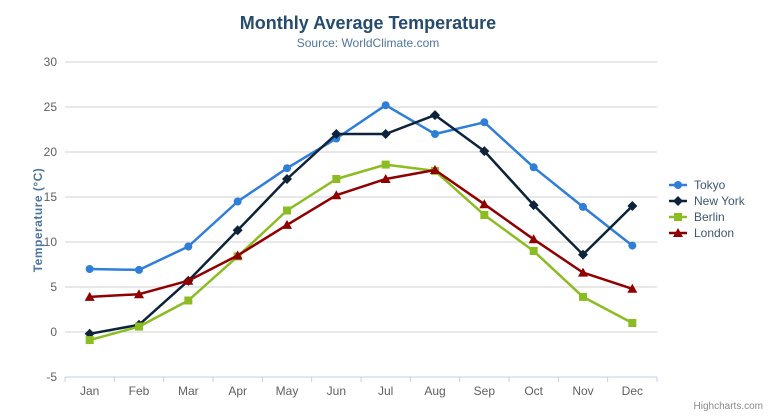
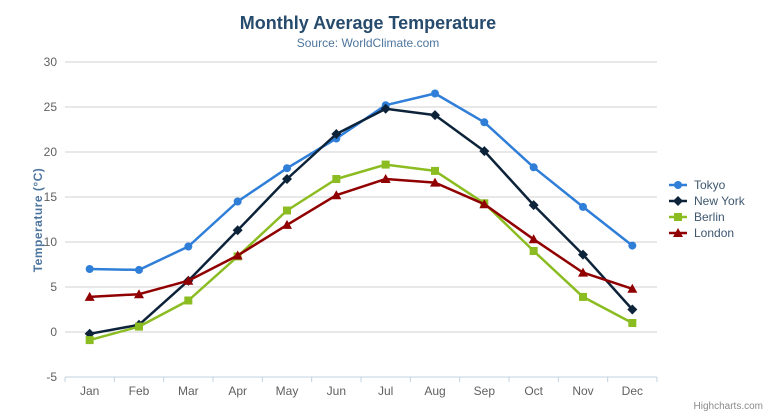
New York/Jul: 22 -> 25
Tokyo/Aug: 22 -> 26
London/Aug: 18 -> 17
Berlin/Sep: 13 -> 14
New York/Dec: 14 -> 2
